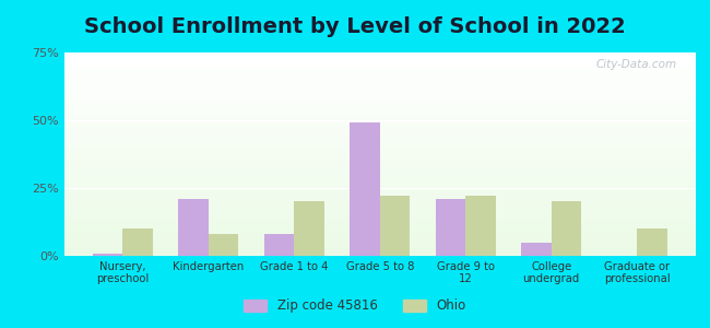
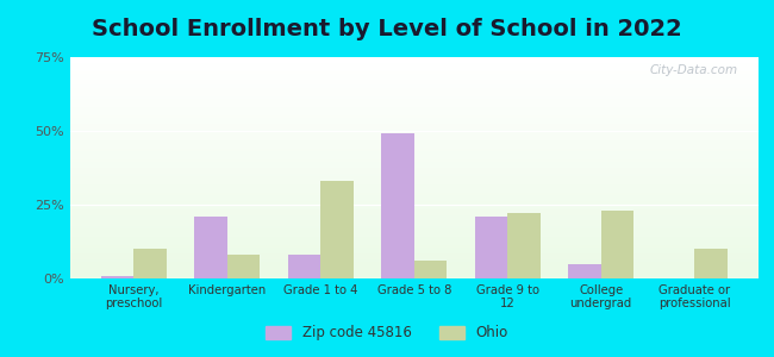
Ohio/Grade 1 to 4: 20% -> 33%
Ohio/Grade 5 to 8: 22% -> 6%
Ohio/College undergrad: 20% -> 23%
